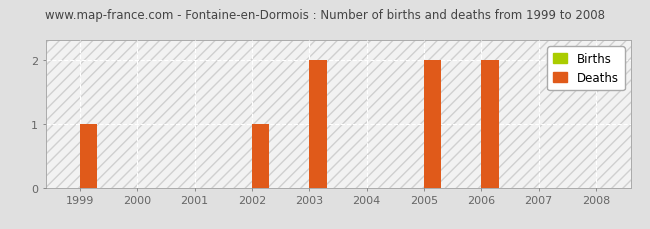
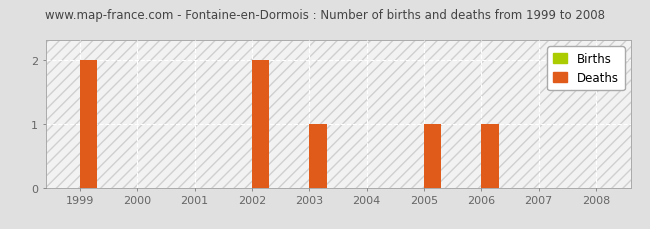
Deaths/1999: 1 -> 2
Deaths/2002: 1 -> 2
Deaths/2003: 2 -> 1
Deaths/2005: 2 -> 1
Deaths/2006: 2 -> 1
